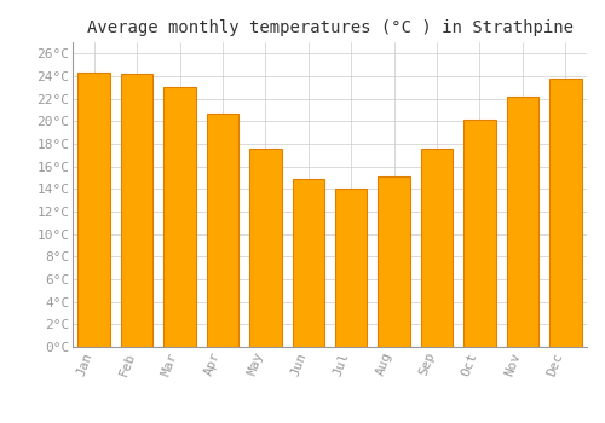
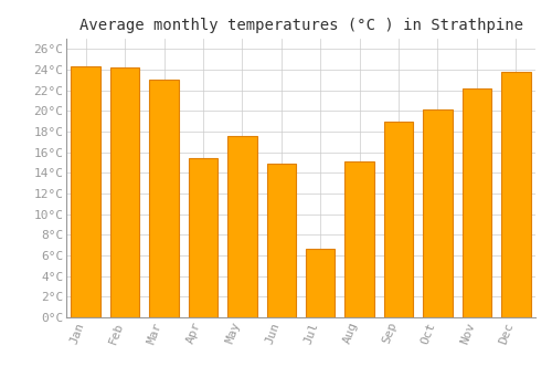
Apr: 20.7°C -> 15.4°C
Jul: 14.0°C -> 6.6°C
Sep: 17.6°C -> 19.0°C
